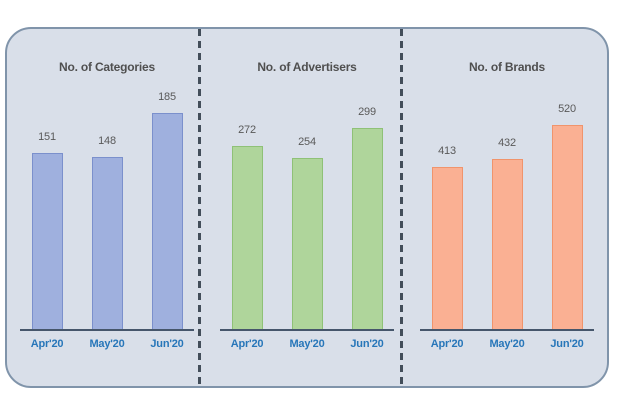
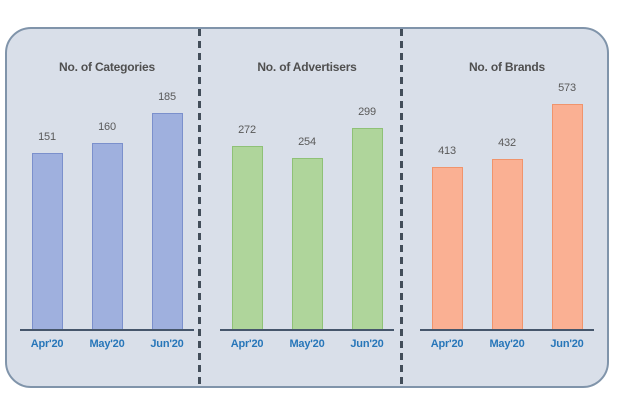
No. of Categories/May'20: 148 -> 160
No. of Brands/Jun'20: 520 -> 573
